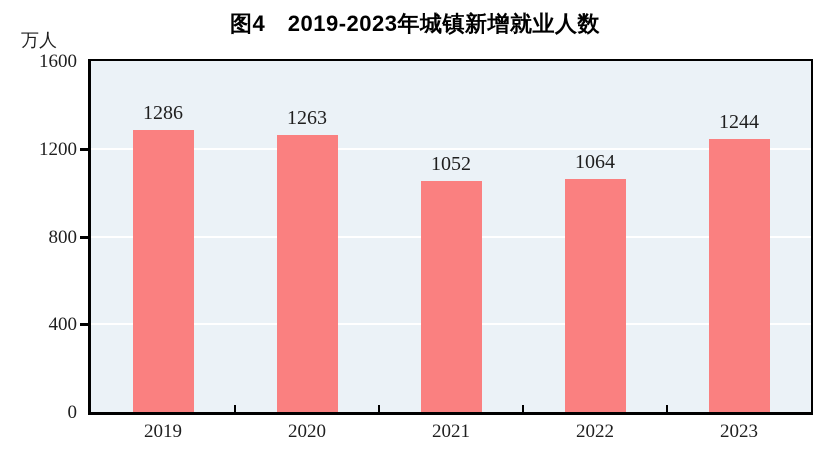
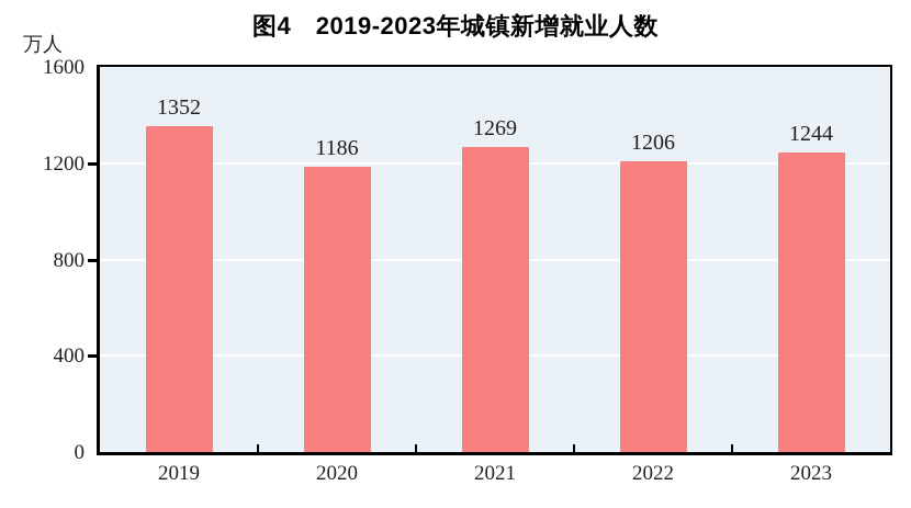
2019: 1286 -> 1352
2020: 1263 -> 1186
2021: 1052 -> 1269
2022: 1064 -> 1206
